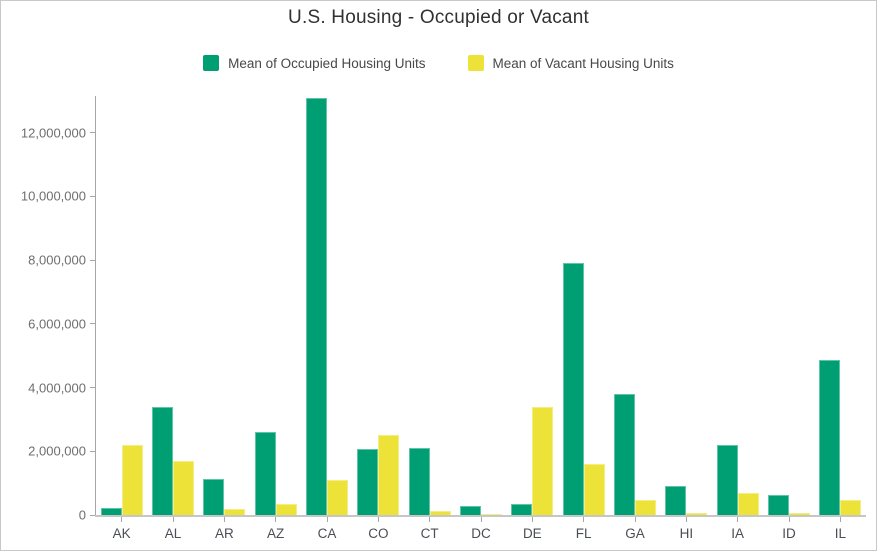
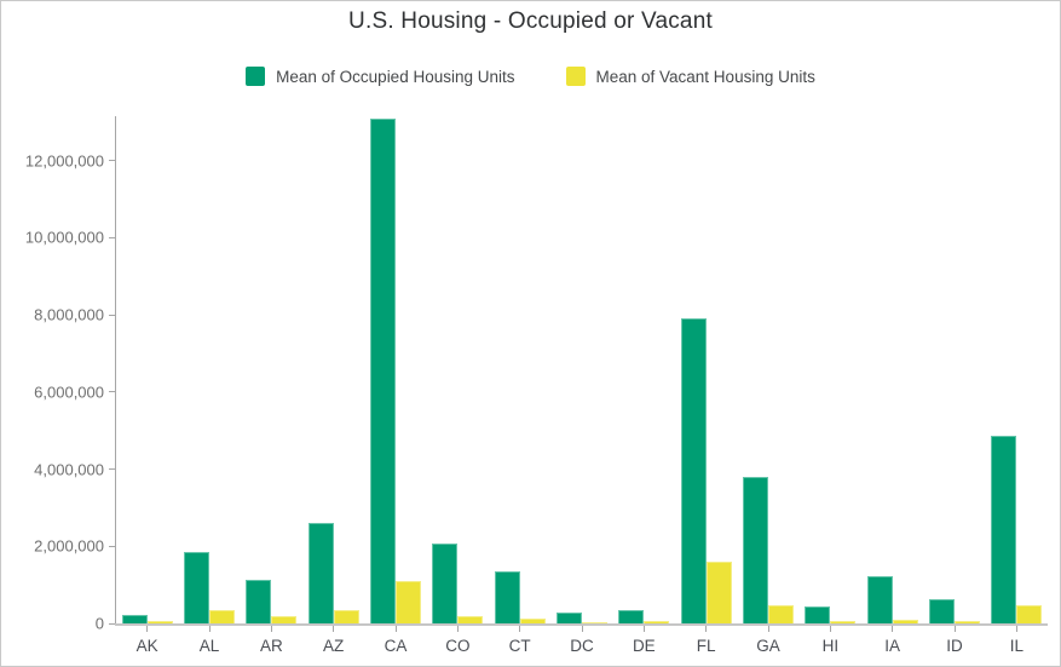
Mean of Vacant Housing Units/AK: 2200000 -> 100000
Mean of Occupied Housing Units/AL: 3400000 -> 1900000
Mean of Vacant Housing Units/AL: 1700000 -> 400000
Mean of Vacant Housing Units/CO: 2500000 -> 200000
Mean of Occupied Housing Units/CT: 2100000 -> 1400000
Mean of Vacant Housing Units/DE: 3400000 -> 100000
Mean of Occupied Housing Units/HI: 900000 -> 400000
Mean of Occupied Housing Units/IA: 2200000 -> 1200000
Mean of Vacant Housing Units/IA: 700000 -> 100000
